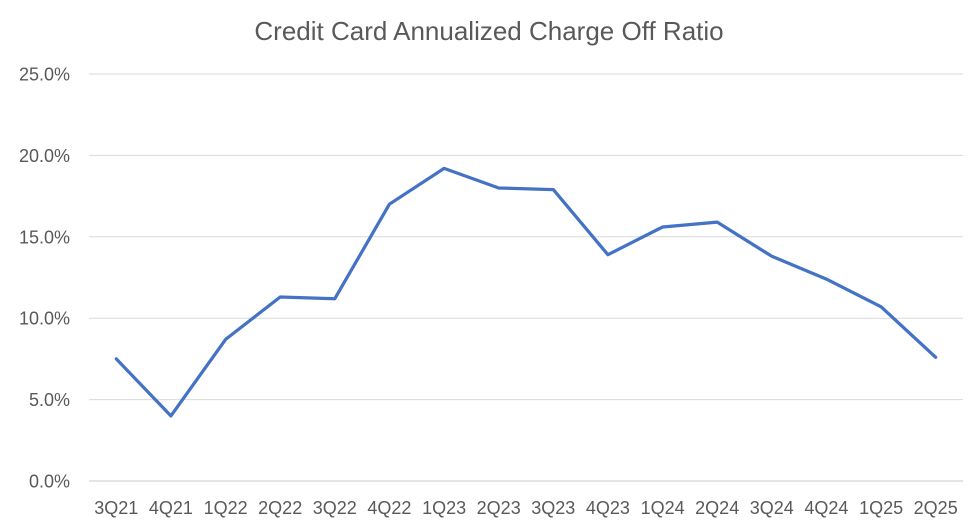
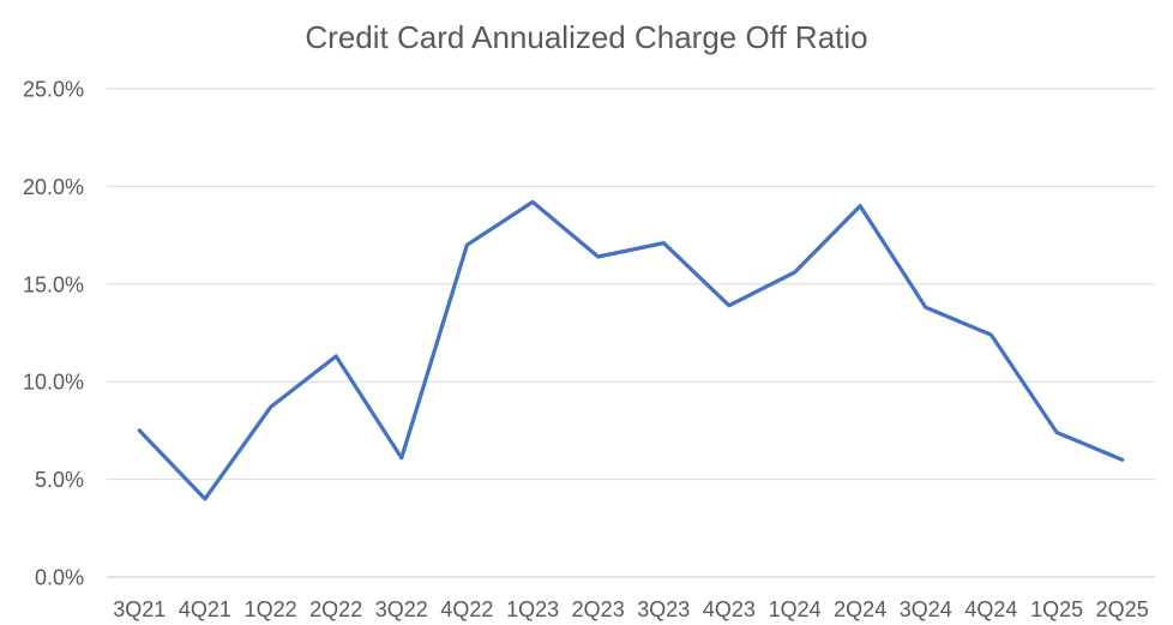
3Q22: 11.2% -> 6.1%
2Q23: 18.0% -> 16.4%
3Q23: 17.9% -> 17.1%
2Q24: 15.9% -> 19.0%
1Q25: 10.7% -> 7.4%
2Q25: 7.6% -> 6.0%
